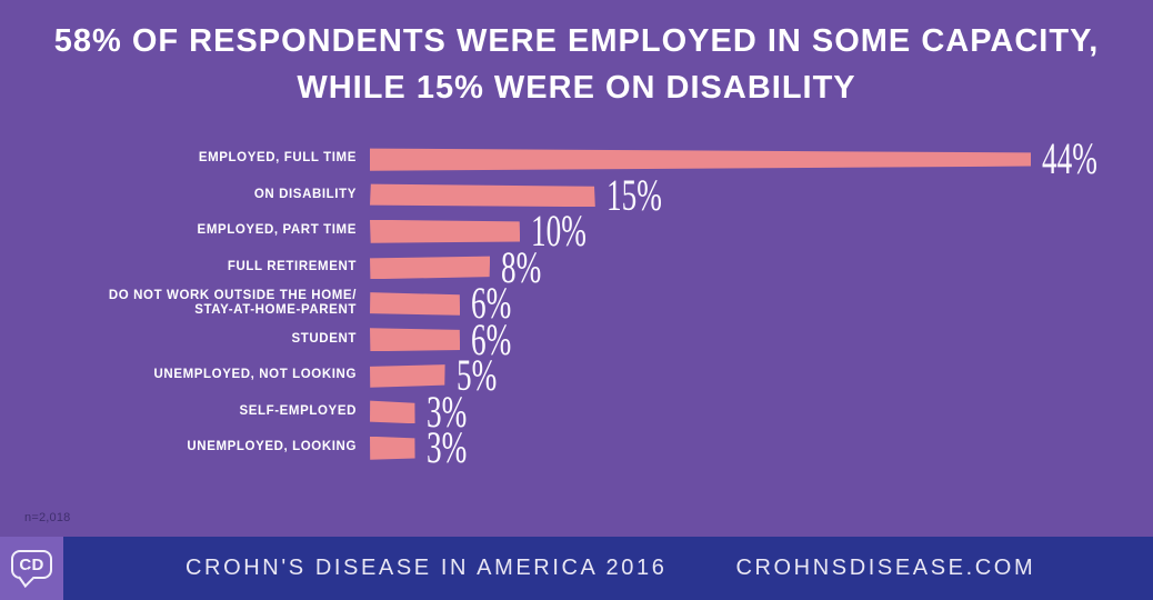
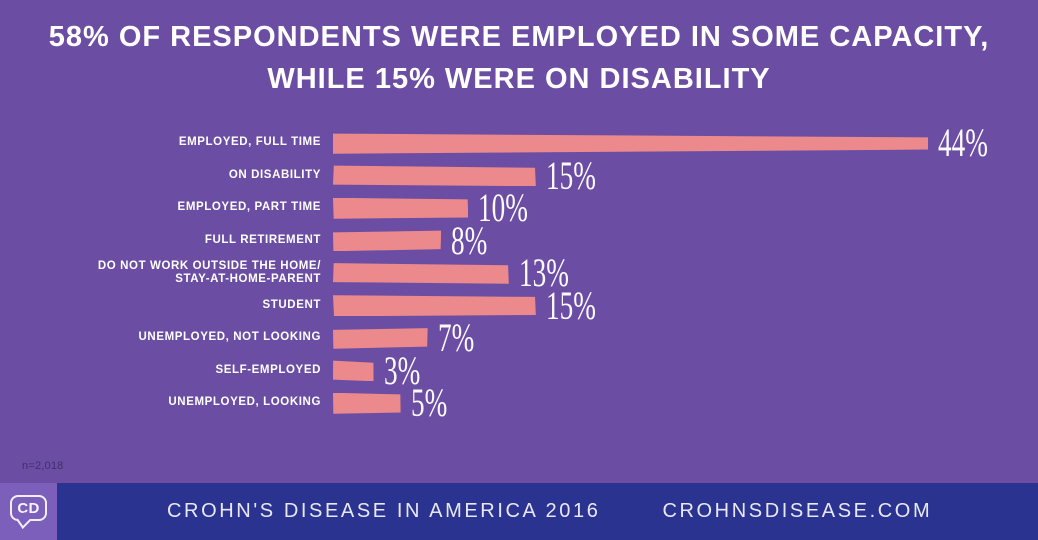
DO NOT WORK OUTSIDE THE HOME/ STAY-AT-HOME-PARENT: 6% -> 13%
STUDENT: 6% -> 15%
UNEMPLOYED, NOT LOOKING: 5% -> 7%
UNEMPLOYED, LOOKING: 3% -> 5%
